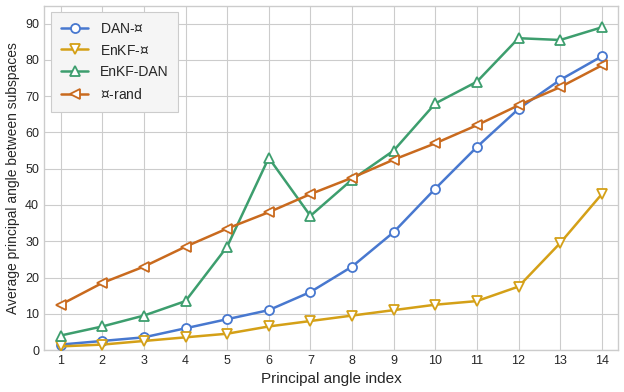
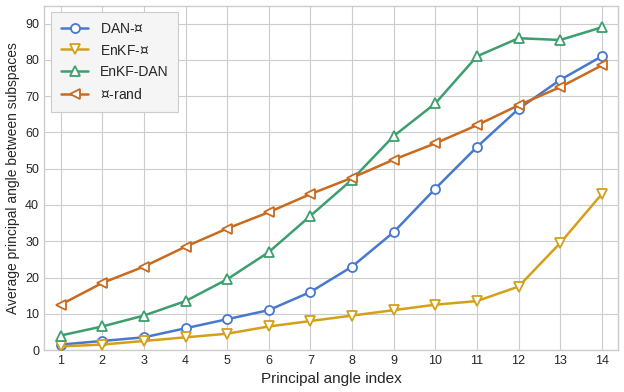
EnKF-DAN/5: 28.5 -> 19.5
EnKF-DAN/6: 53.0 -> 27.0
EnKF-DAN/9: 55.0 -> 59.0
EnKF-DAN/11: 74.0 -> 81.0
